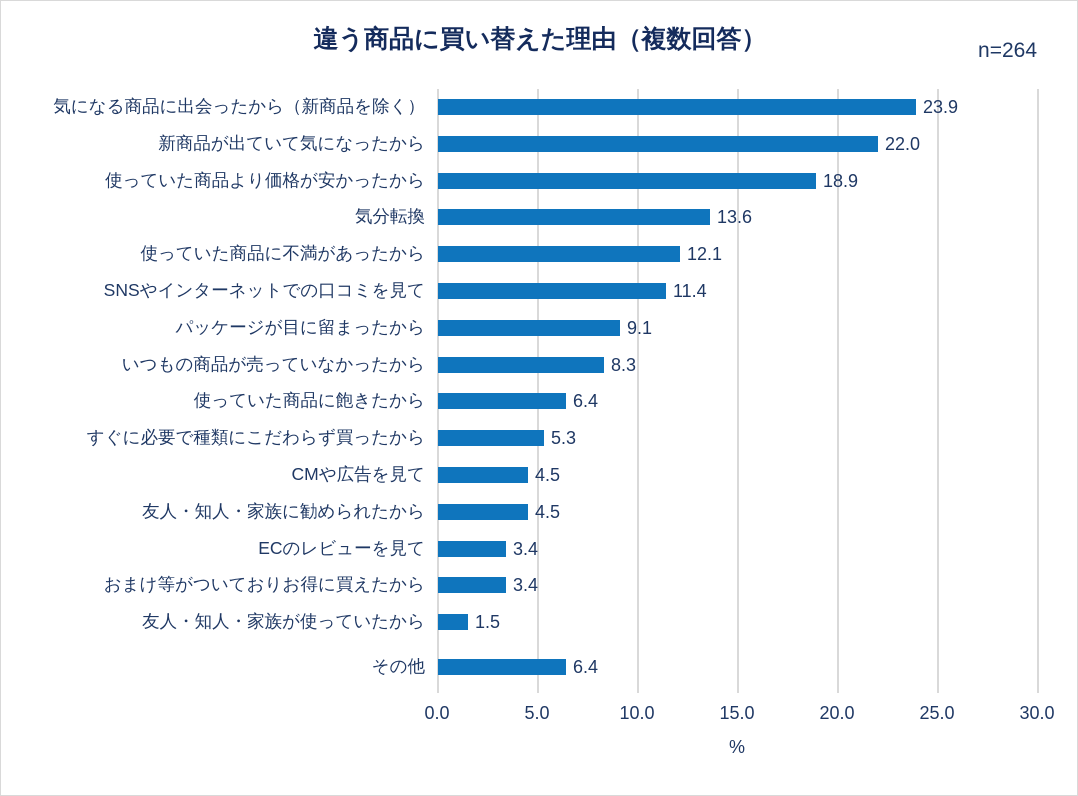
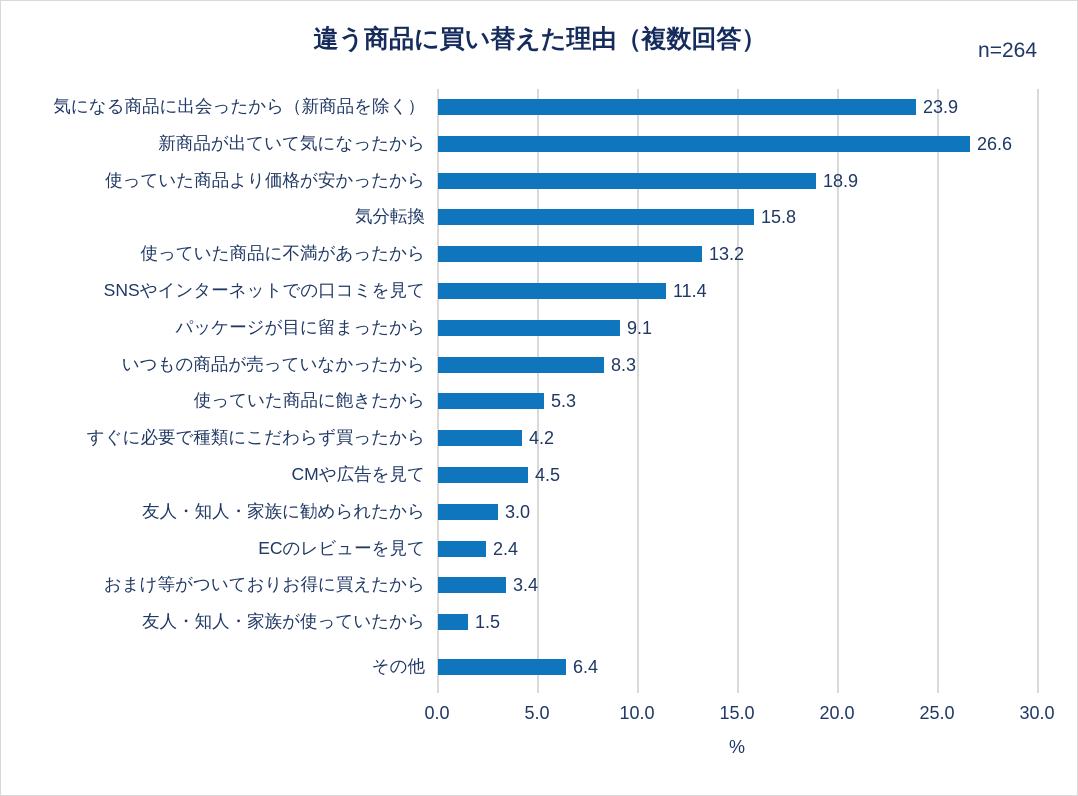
新商品が出ていて気になったから: 22.0 -> 26.6
気分転換: 13.6 -> 15.8
使っていた商品に不満があったから: 12.1 -> 13.2
使っていた商品に飽きたから: 6.4 -> 5.3
すぐに必要で種類にこだわらず買ったから: 5.3 -> 4.2
友人・知人・家族に勧められたから: 4.5 -> 3.0
ECのレビューを見て: 3.4 -> 2.4
